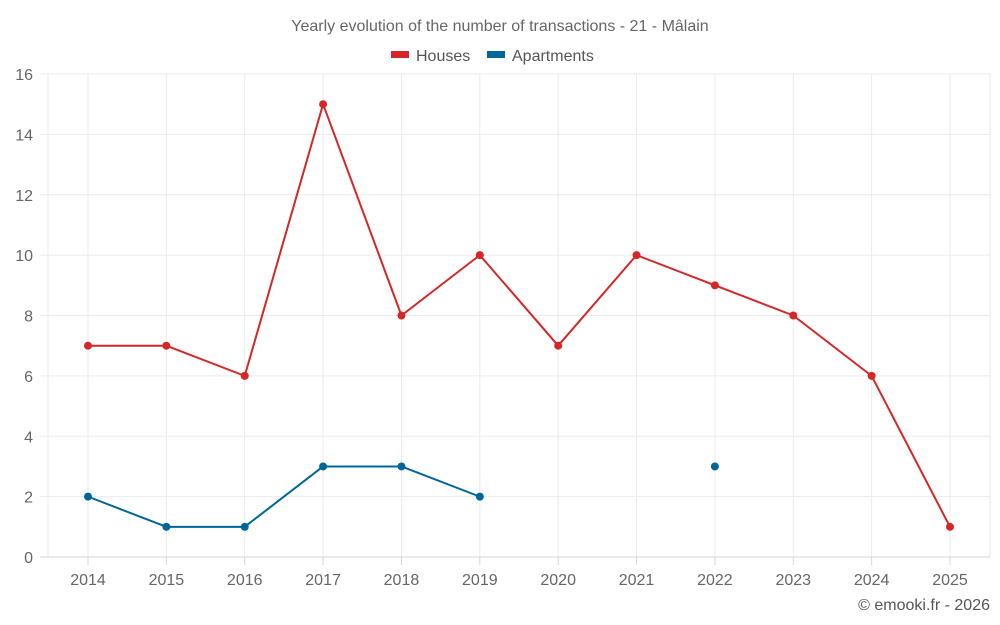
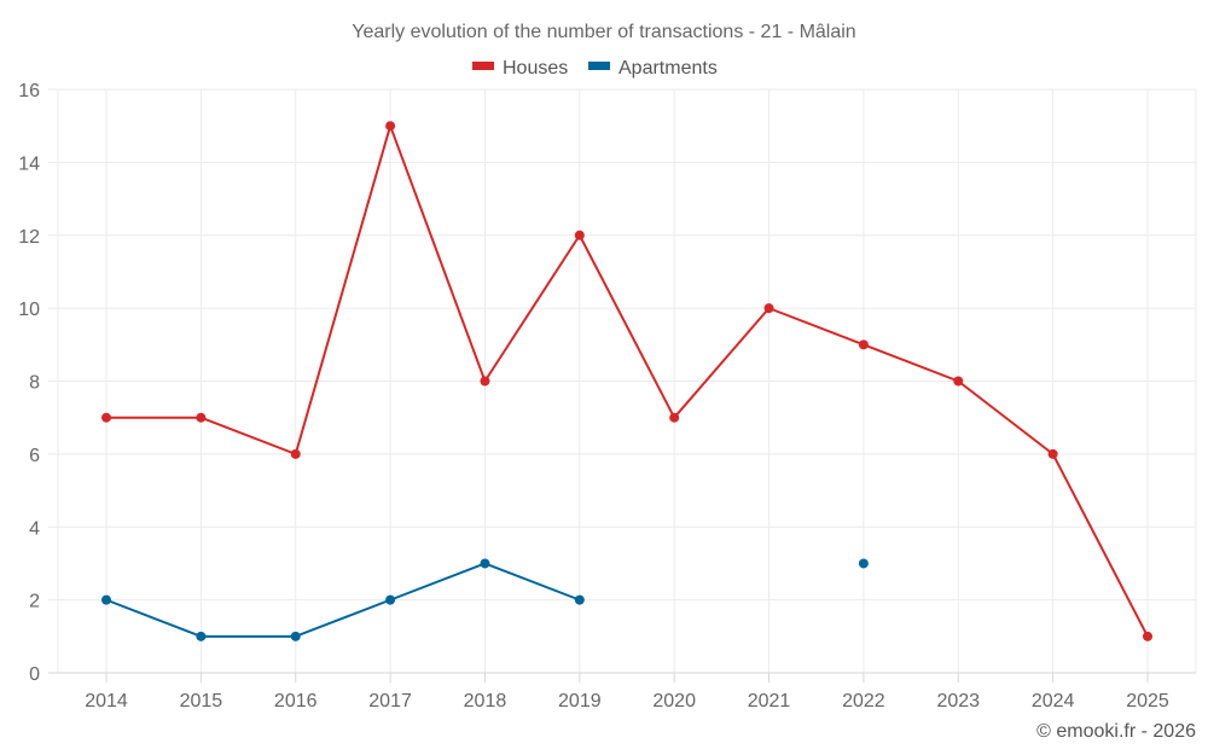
Apartments/2017: 3 -> 2
Houses/2019: 10 -> 12
